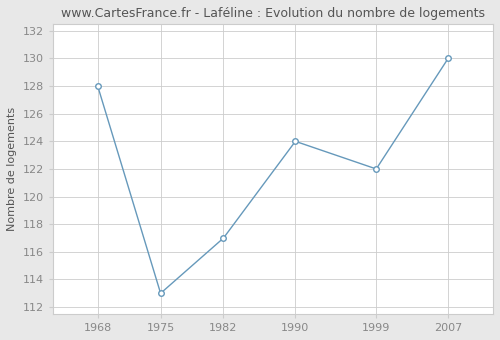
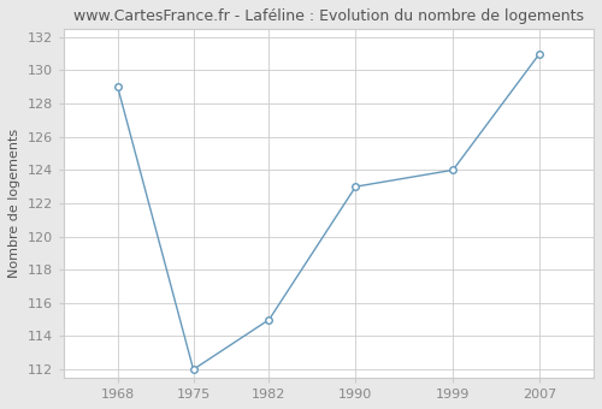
1968: 128 -> 129
1975: 113 -> 112
1982: 117 -> 115
1990: 124 -> 123
1999: 122 -> 124
2007: 130 -> 131
